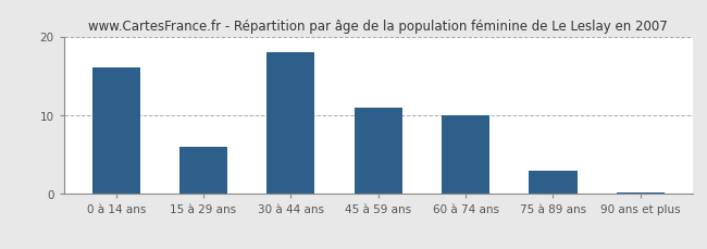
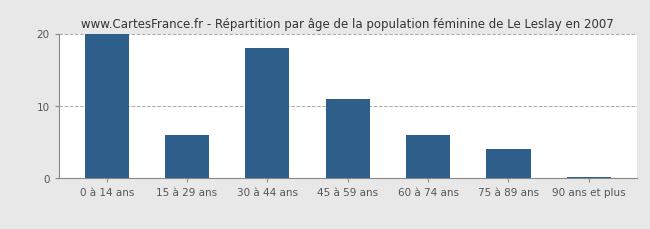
0 à 14 ans: 16.0 -> 20.0
60 à 74 ans: 10.0 -> 6.0
75 à 89 ans: 3.0 -> 4.0
